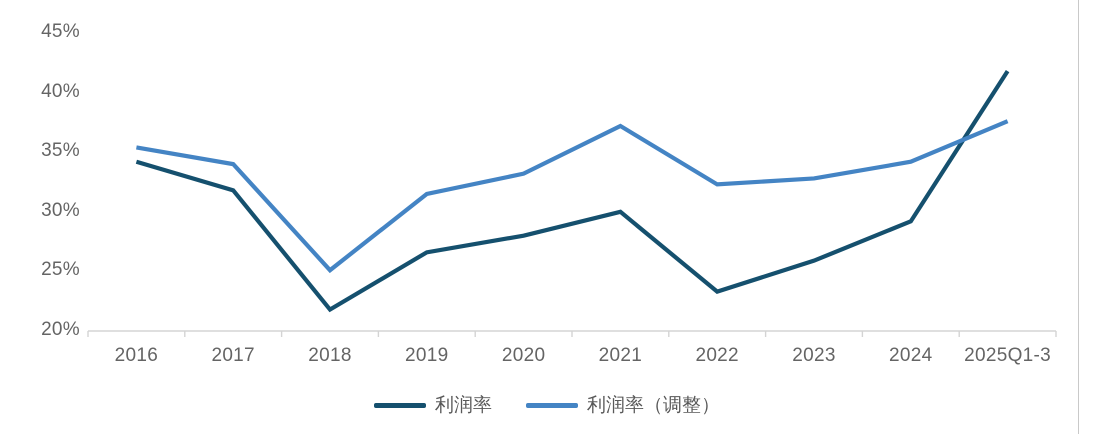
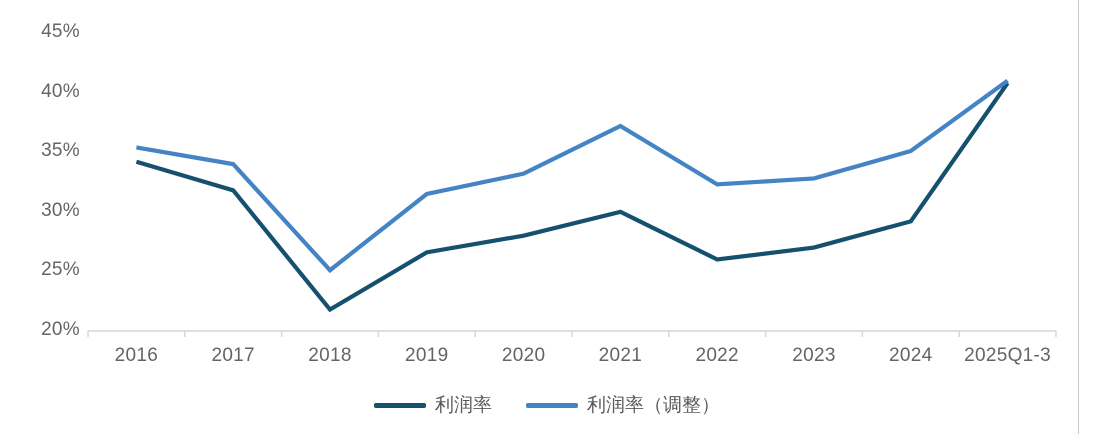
利润率/2022: 23.3% -> 26.0%
利润率/2023: 25.9% -> 27.0%
利润率（调整）/2024: 34.2% -> 35.1%
利润率/2025Q1-3: 41.8% -> 40.8%
利润率（调整）/2025Q1-3: 37.6% -> 41.0%
